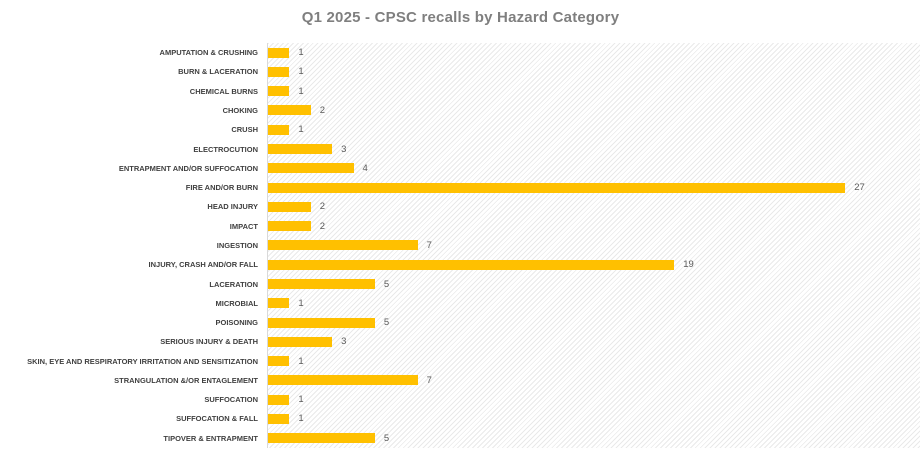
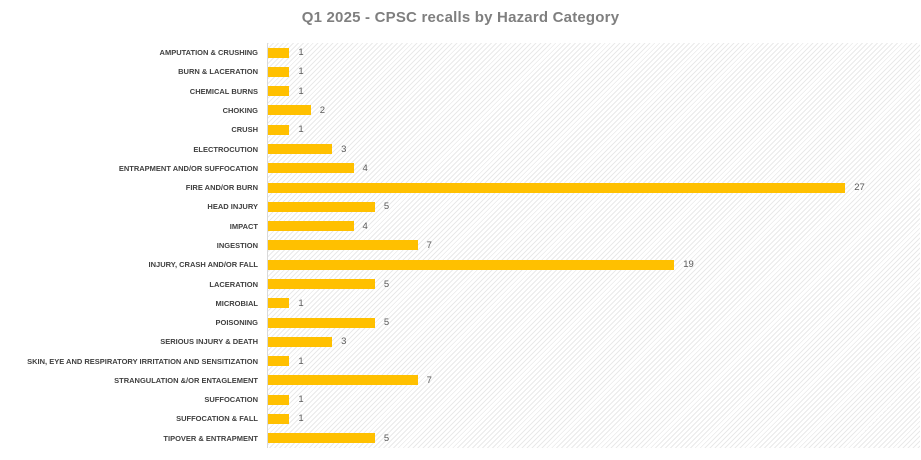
HEAD INJURY: 2 -> 5
IMPACT: 2 -> 4
